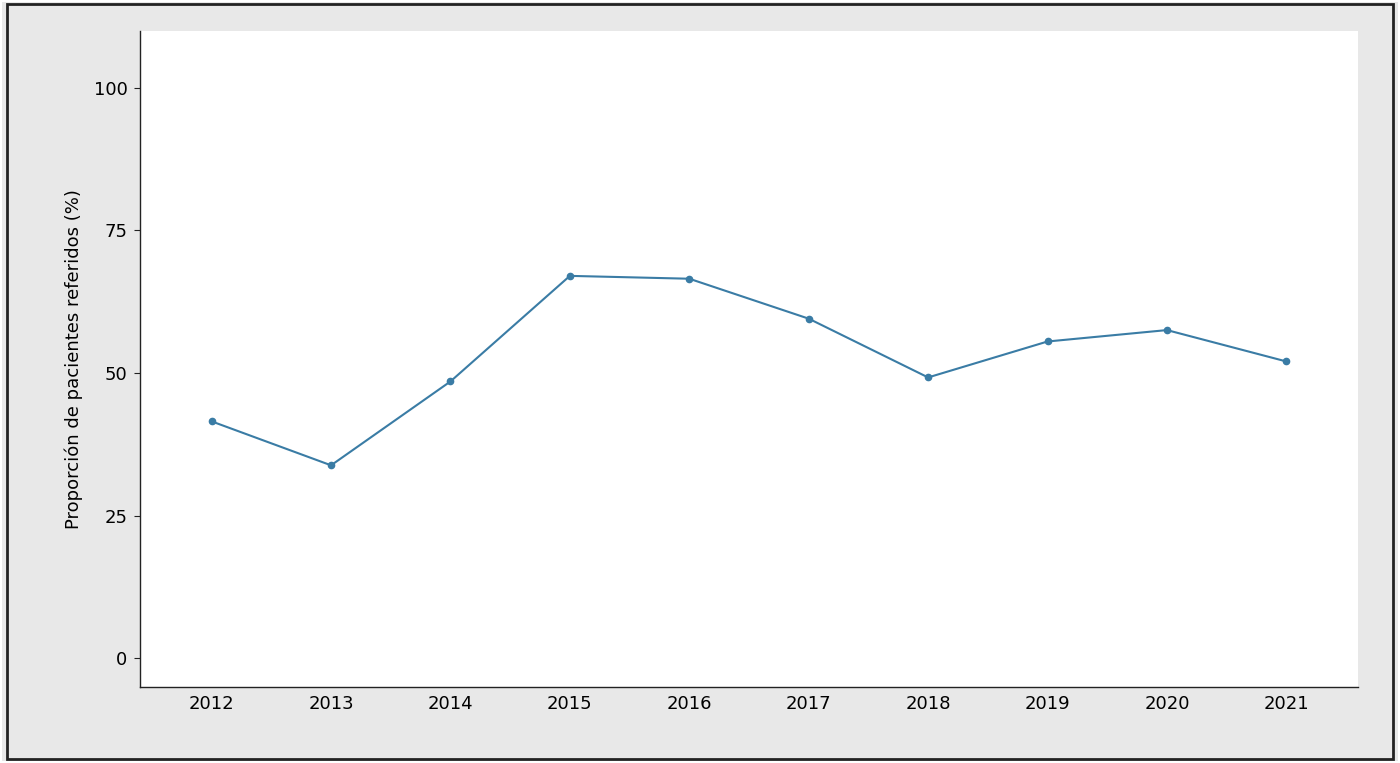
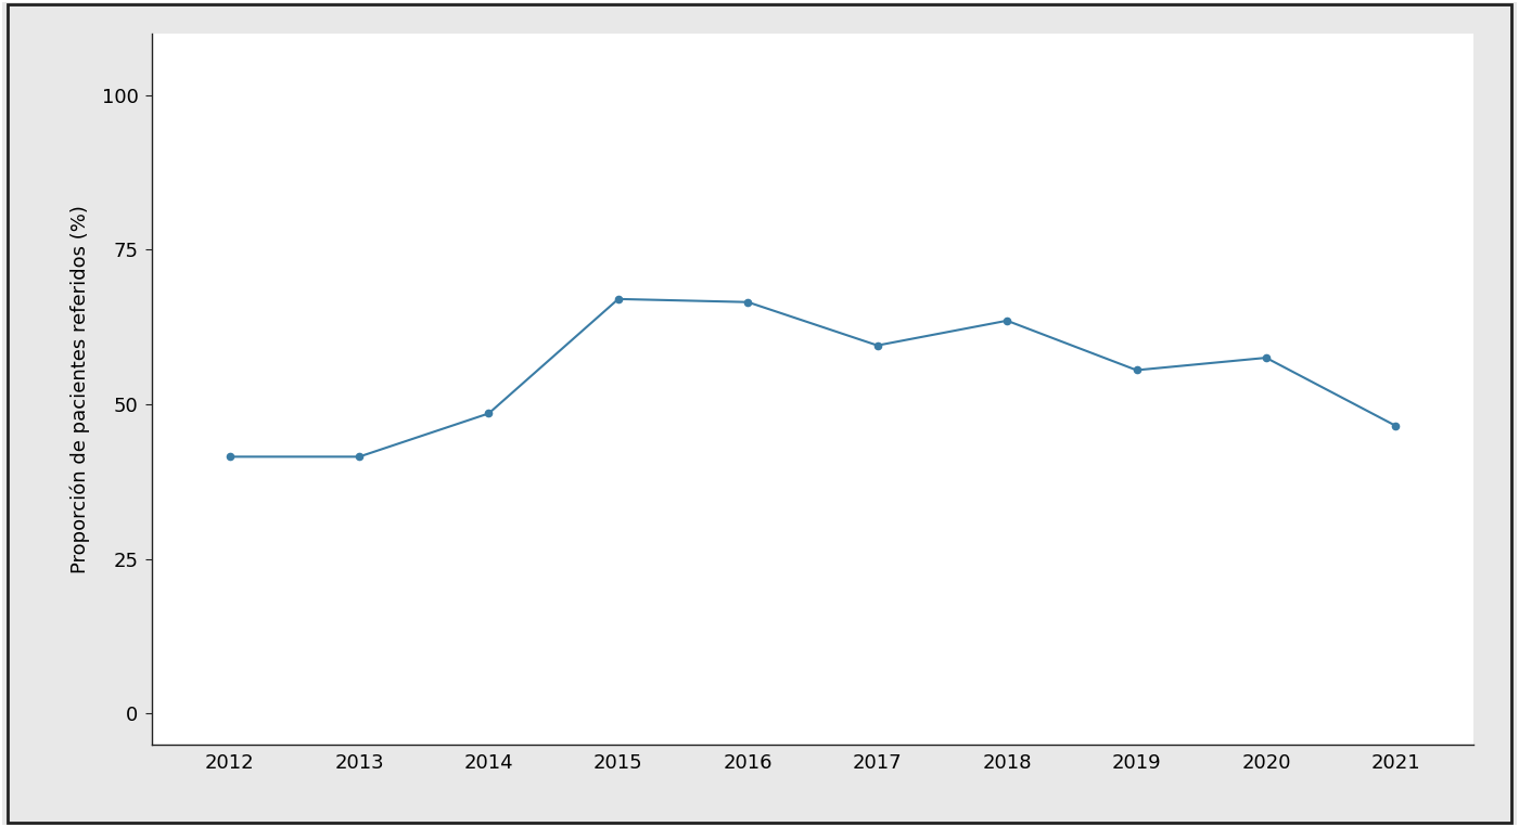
2013: 33.8 -> 41.5
2018: 49.2 -> 63.5
2021: 52.0 -> 46.5
